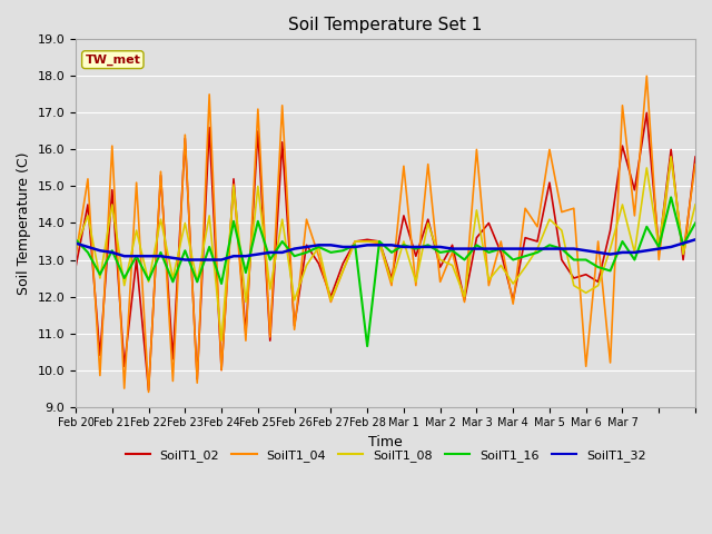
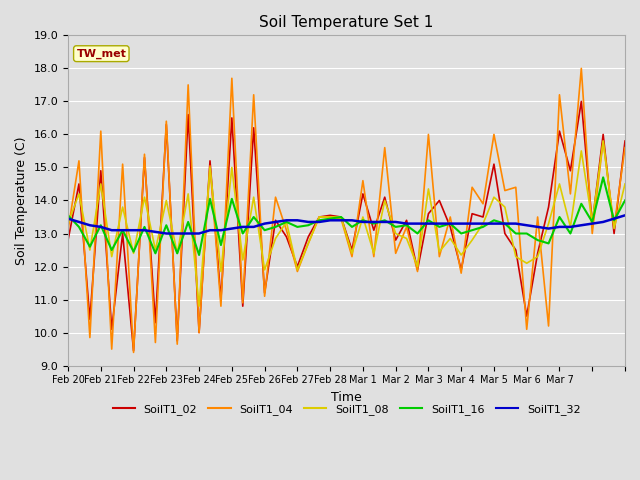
SoilT1_04/Feb 25: 17.10 -> 17.70
SoilT1_16/Feb 28: 10.65 -> 13.45
SoilT1_04/Mar 1: 15.55 -> 14.60
SoilT1_02/Mar 6: 12.60 -> 10.50
